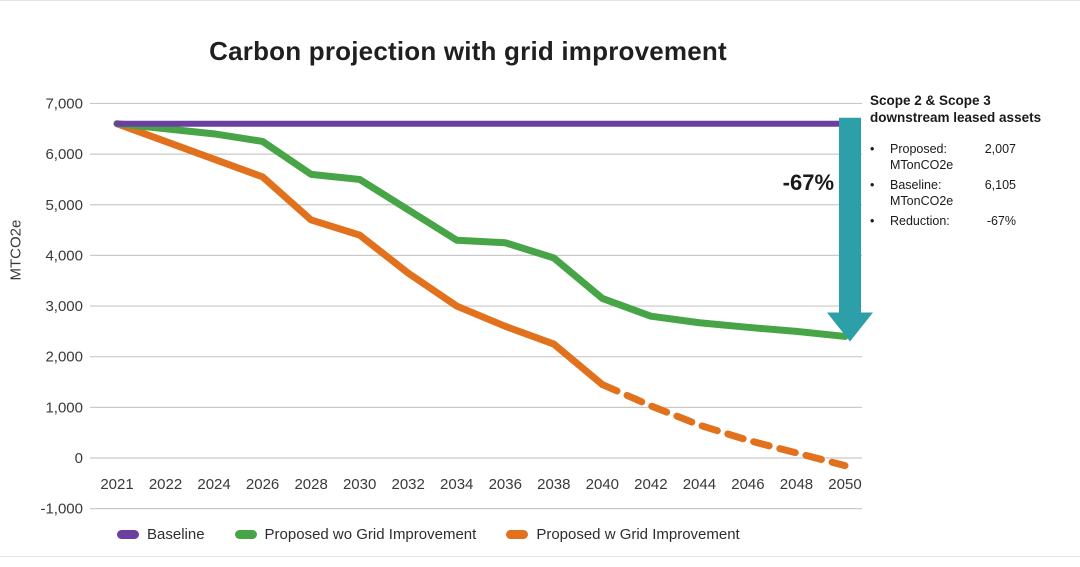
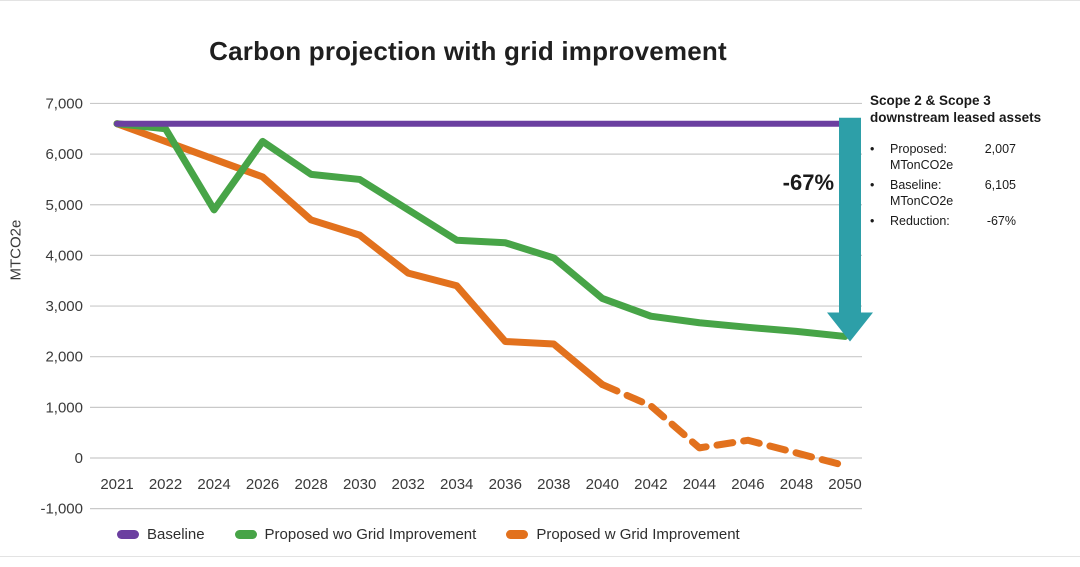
Proposed wo Grid Improvement/2024: 6400 -> 4900
Proposed w Grid Improvement/2034: 3000 -> 3400
Proposed w Grid Improvement/2036: 2600 -> 2300
Proposed w Grid Improvement/2044: 600 -> 200
